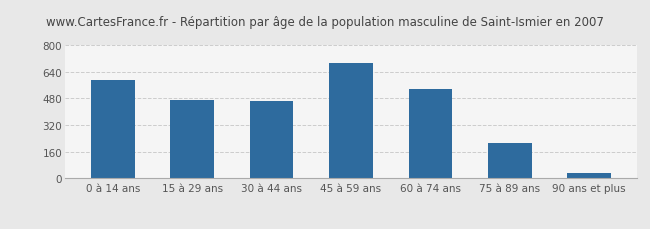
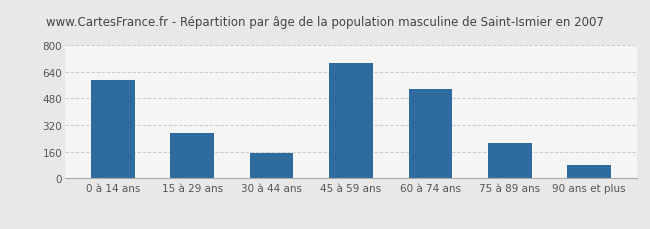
15 à 29 ans: 470 -> 270
30 à 44 ans: 460 -> 150
90 ans et plus: 40 -> 80
